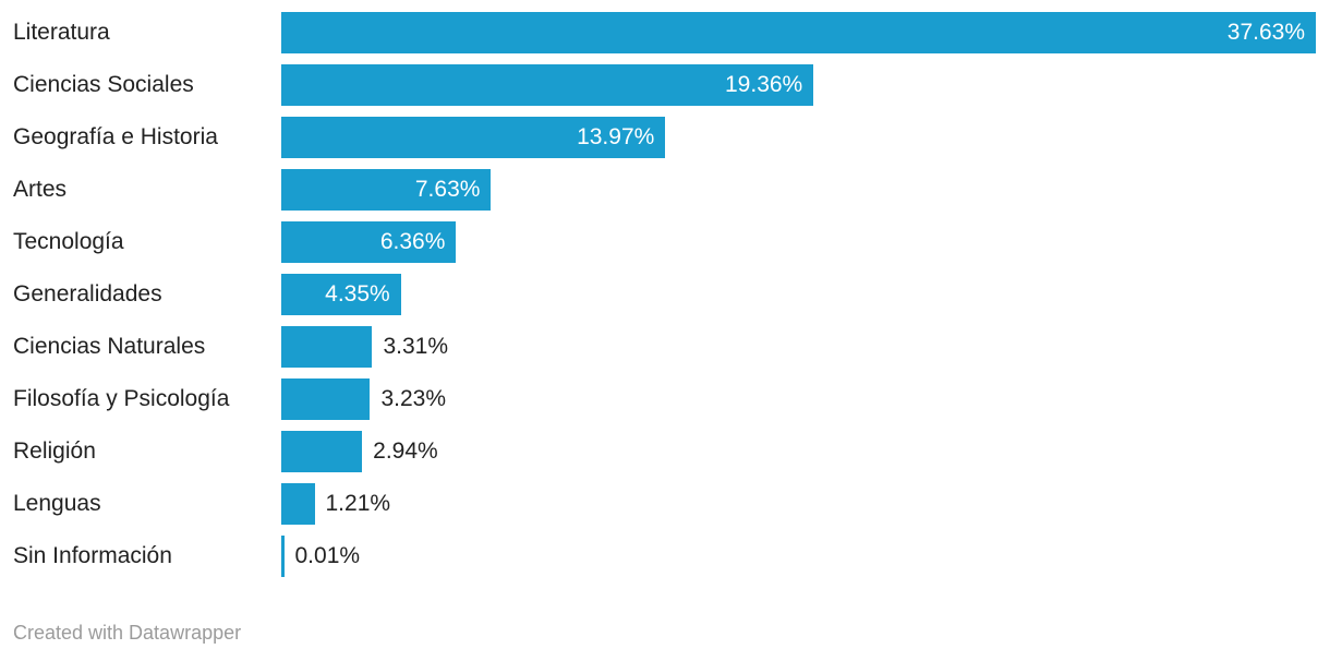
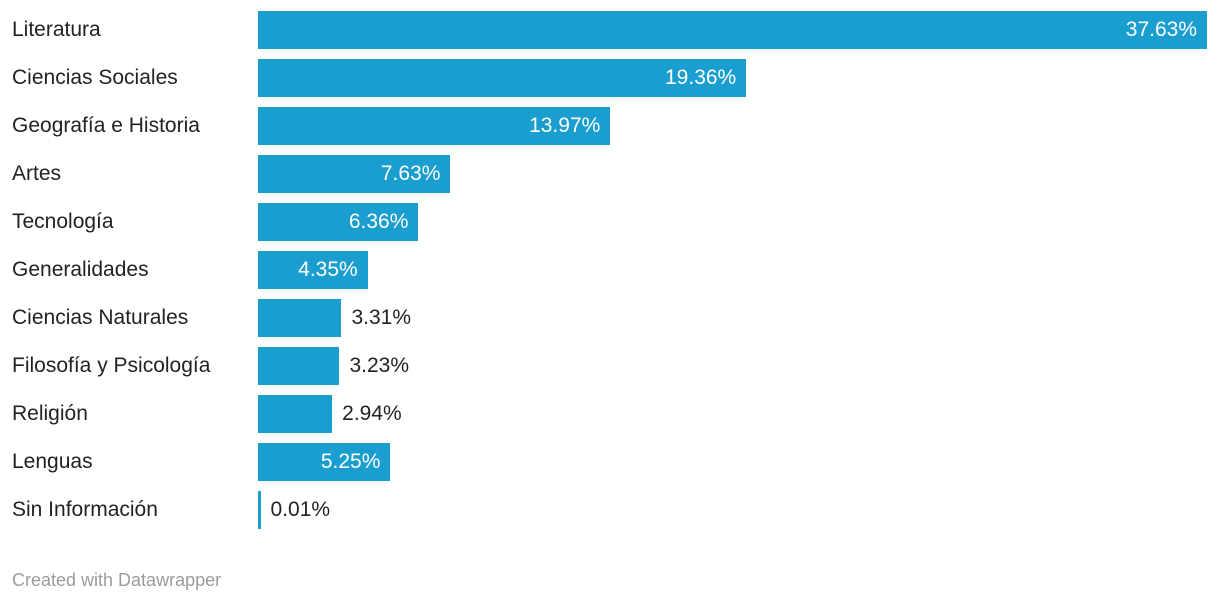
Lenguas: 1.21% -> 5.25%
